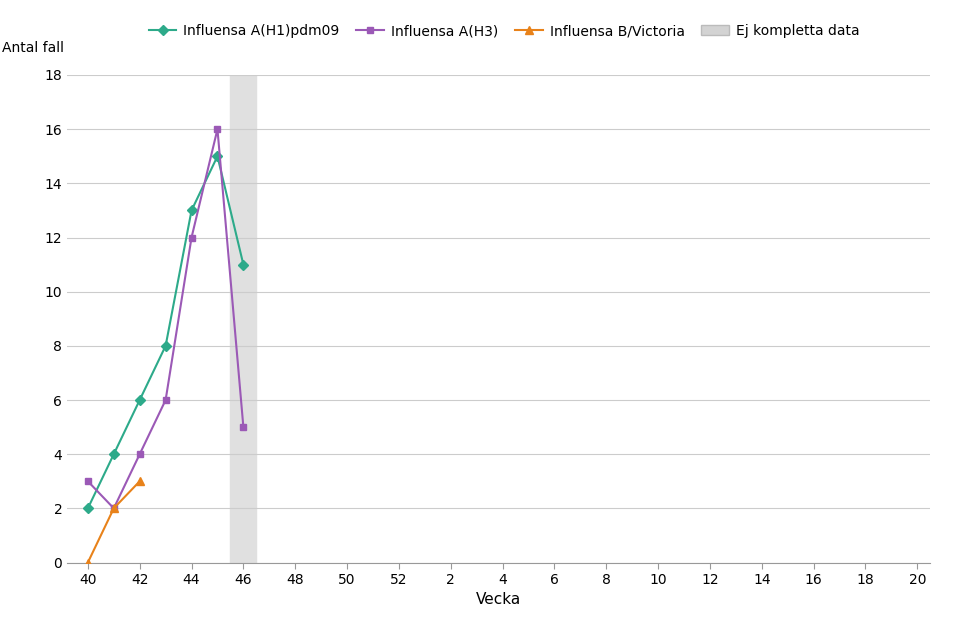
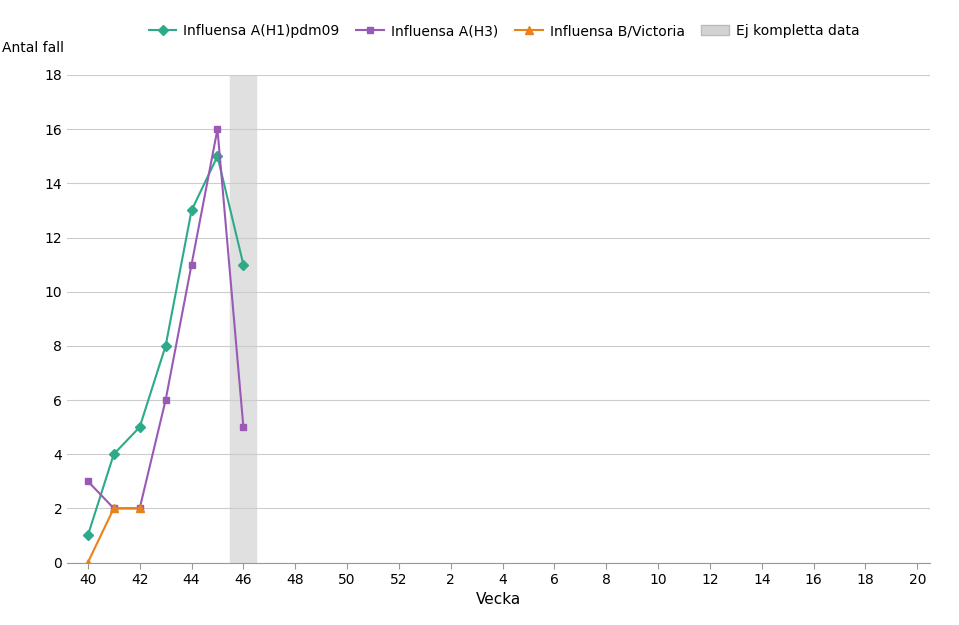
Influensa A(H1)pdm09/40: 2 -> 1
Influensa A(H1)pdm09/42: 6 -> 5
Influensa A(H3)/42: 4 -> 2
Influensa B/Victoria/42: 3 -> 2
Influensa A(H3)/44: 12 -> 11
